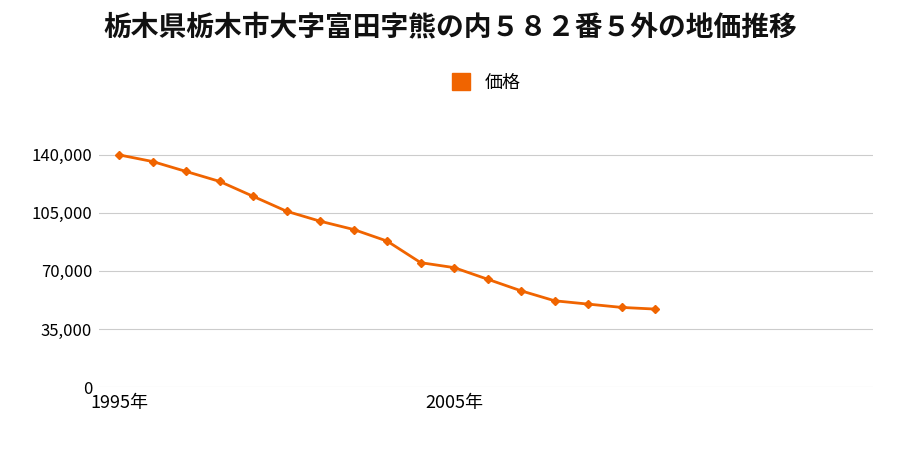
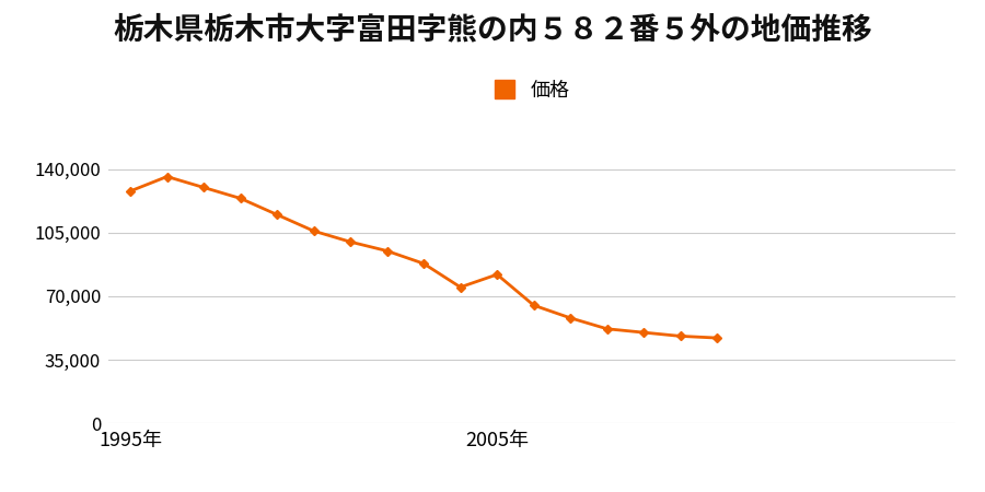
1995年: 140,000 -> 128,000
2005年: 72,000 -> 82,000
